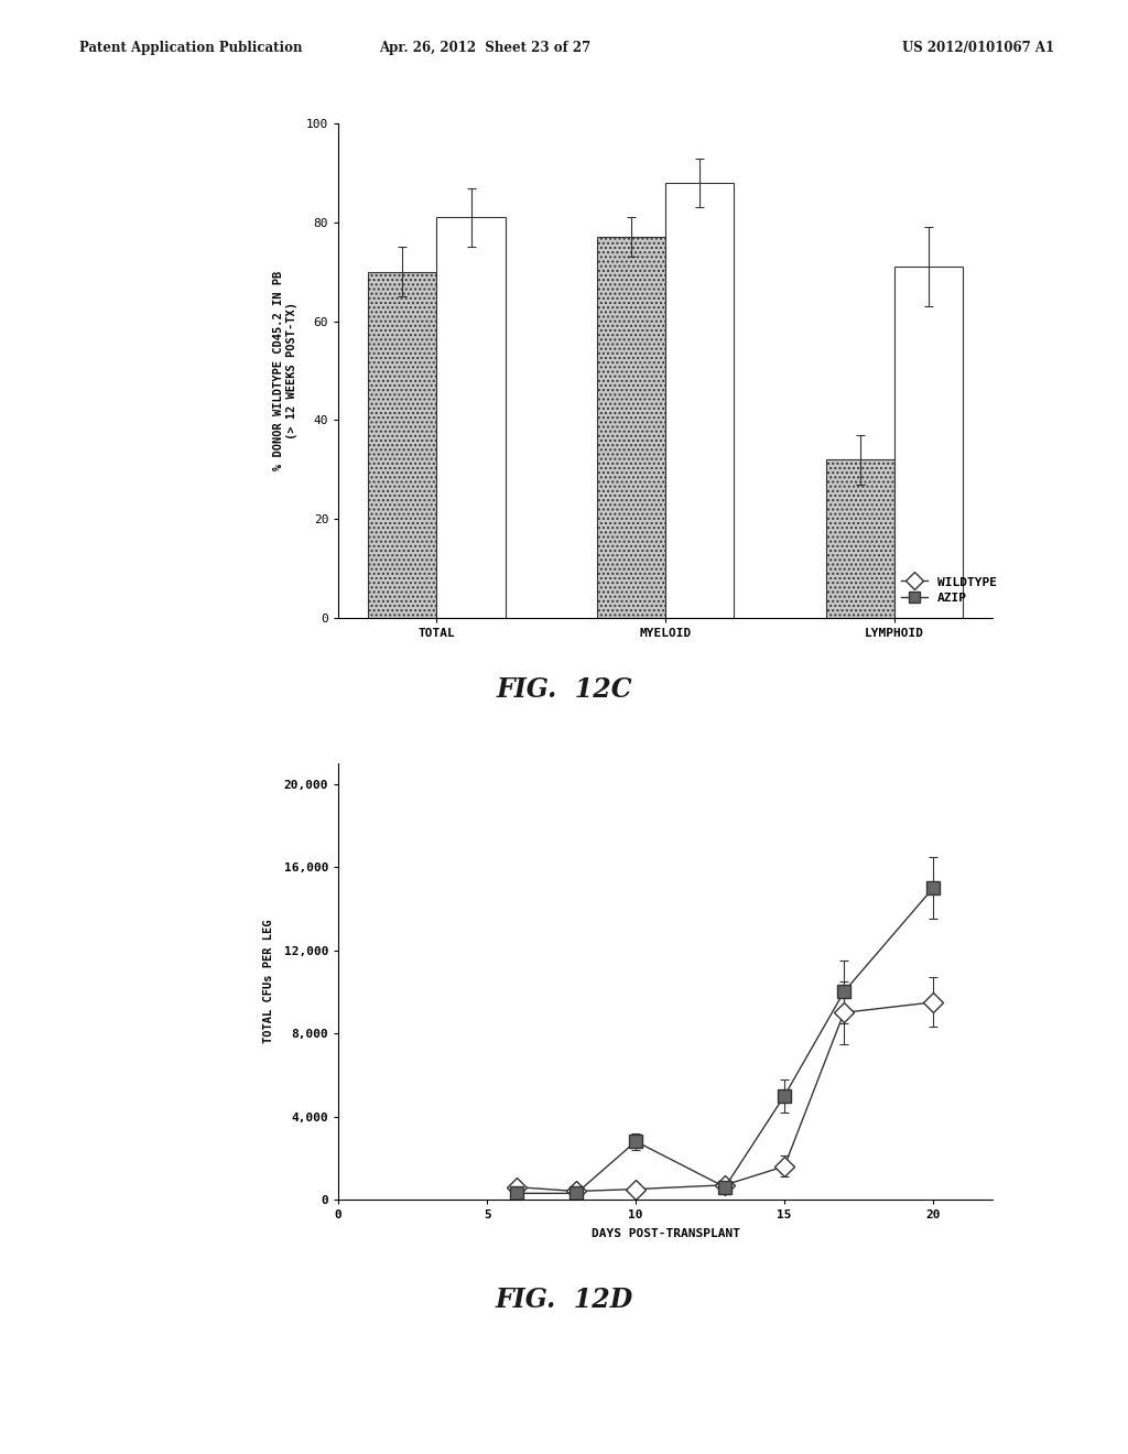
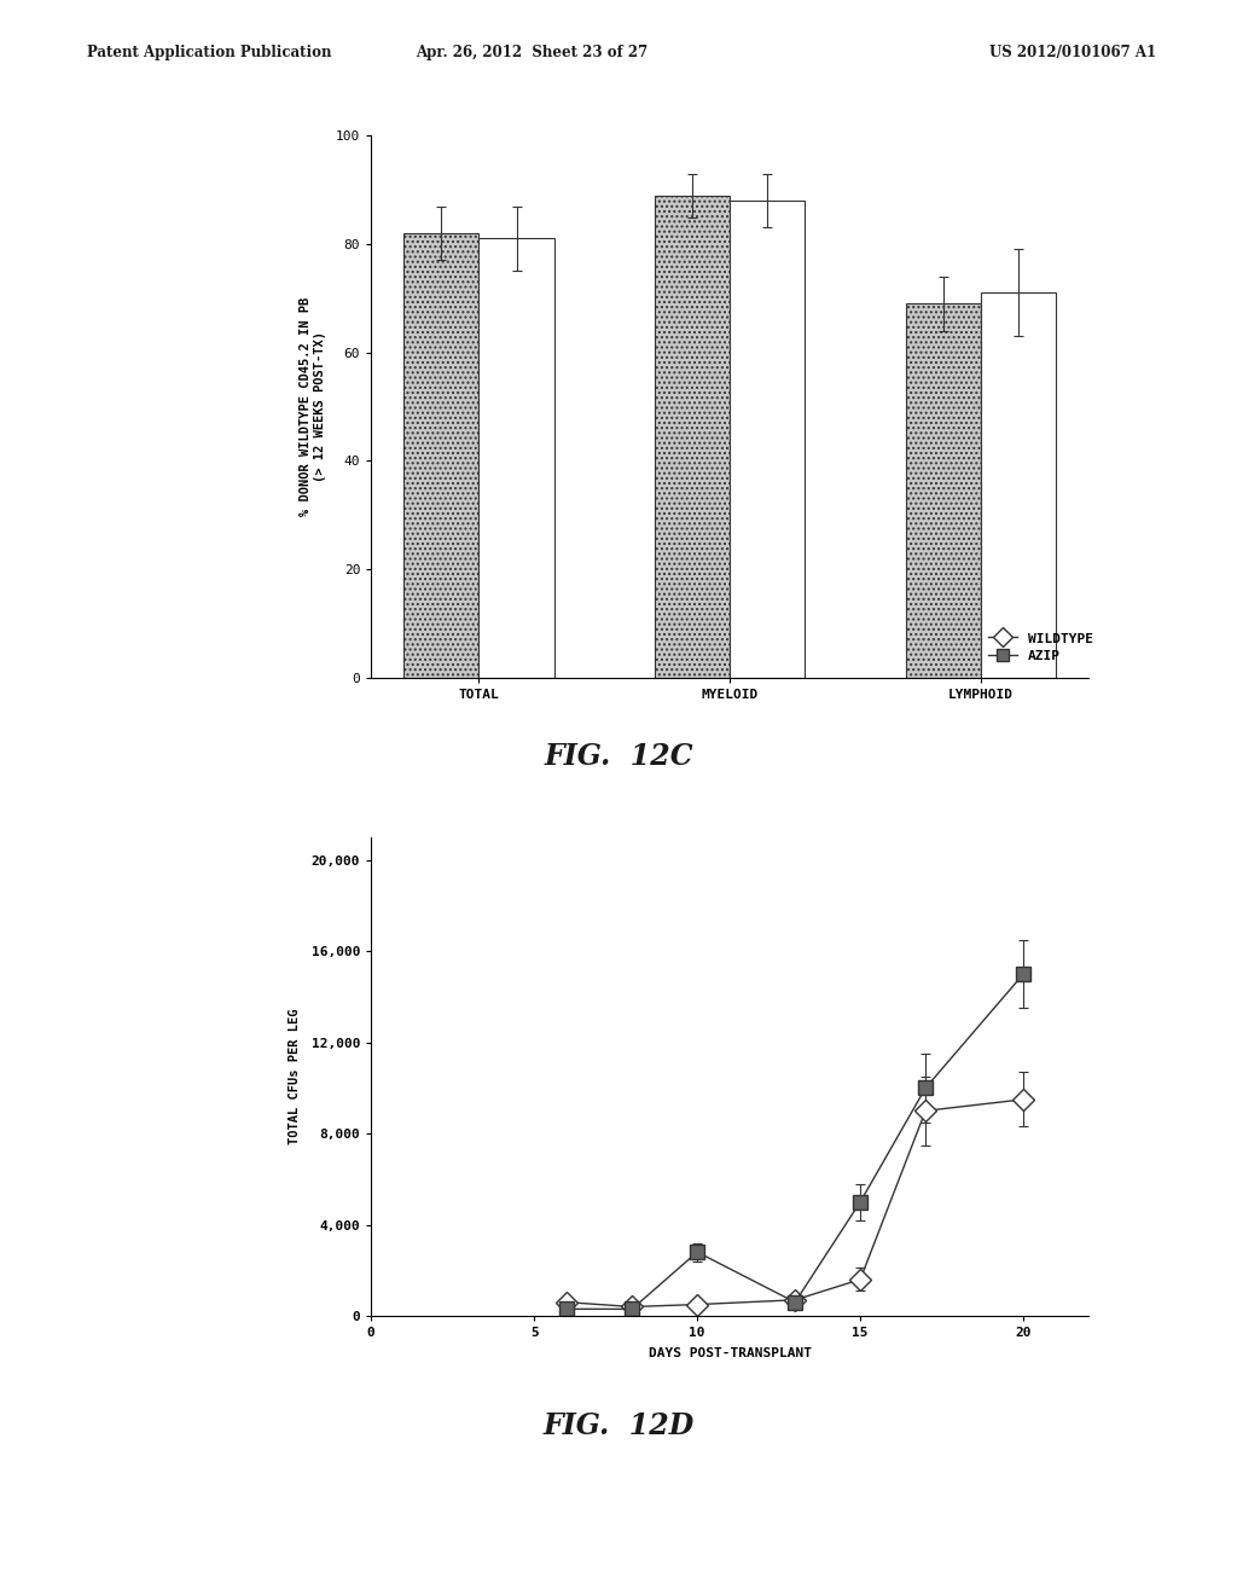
WILDTYPE/TOTAL: 70 -> 82
WILDTYPE/MYELOID: 77 -> 89
WILDTYPE/LYMPHOID: 32 -> 69
